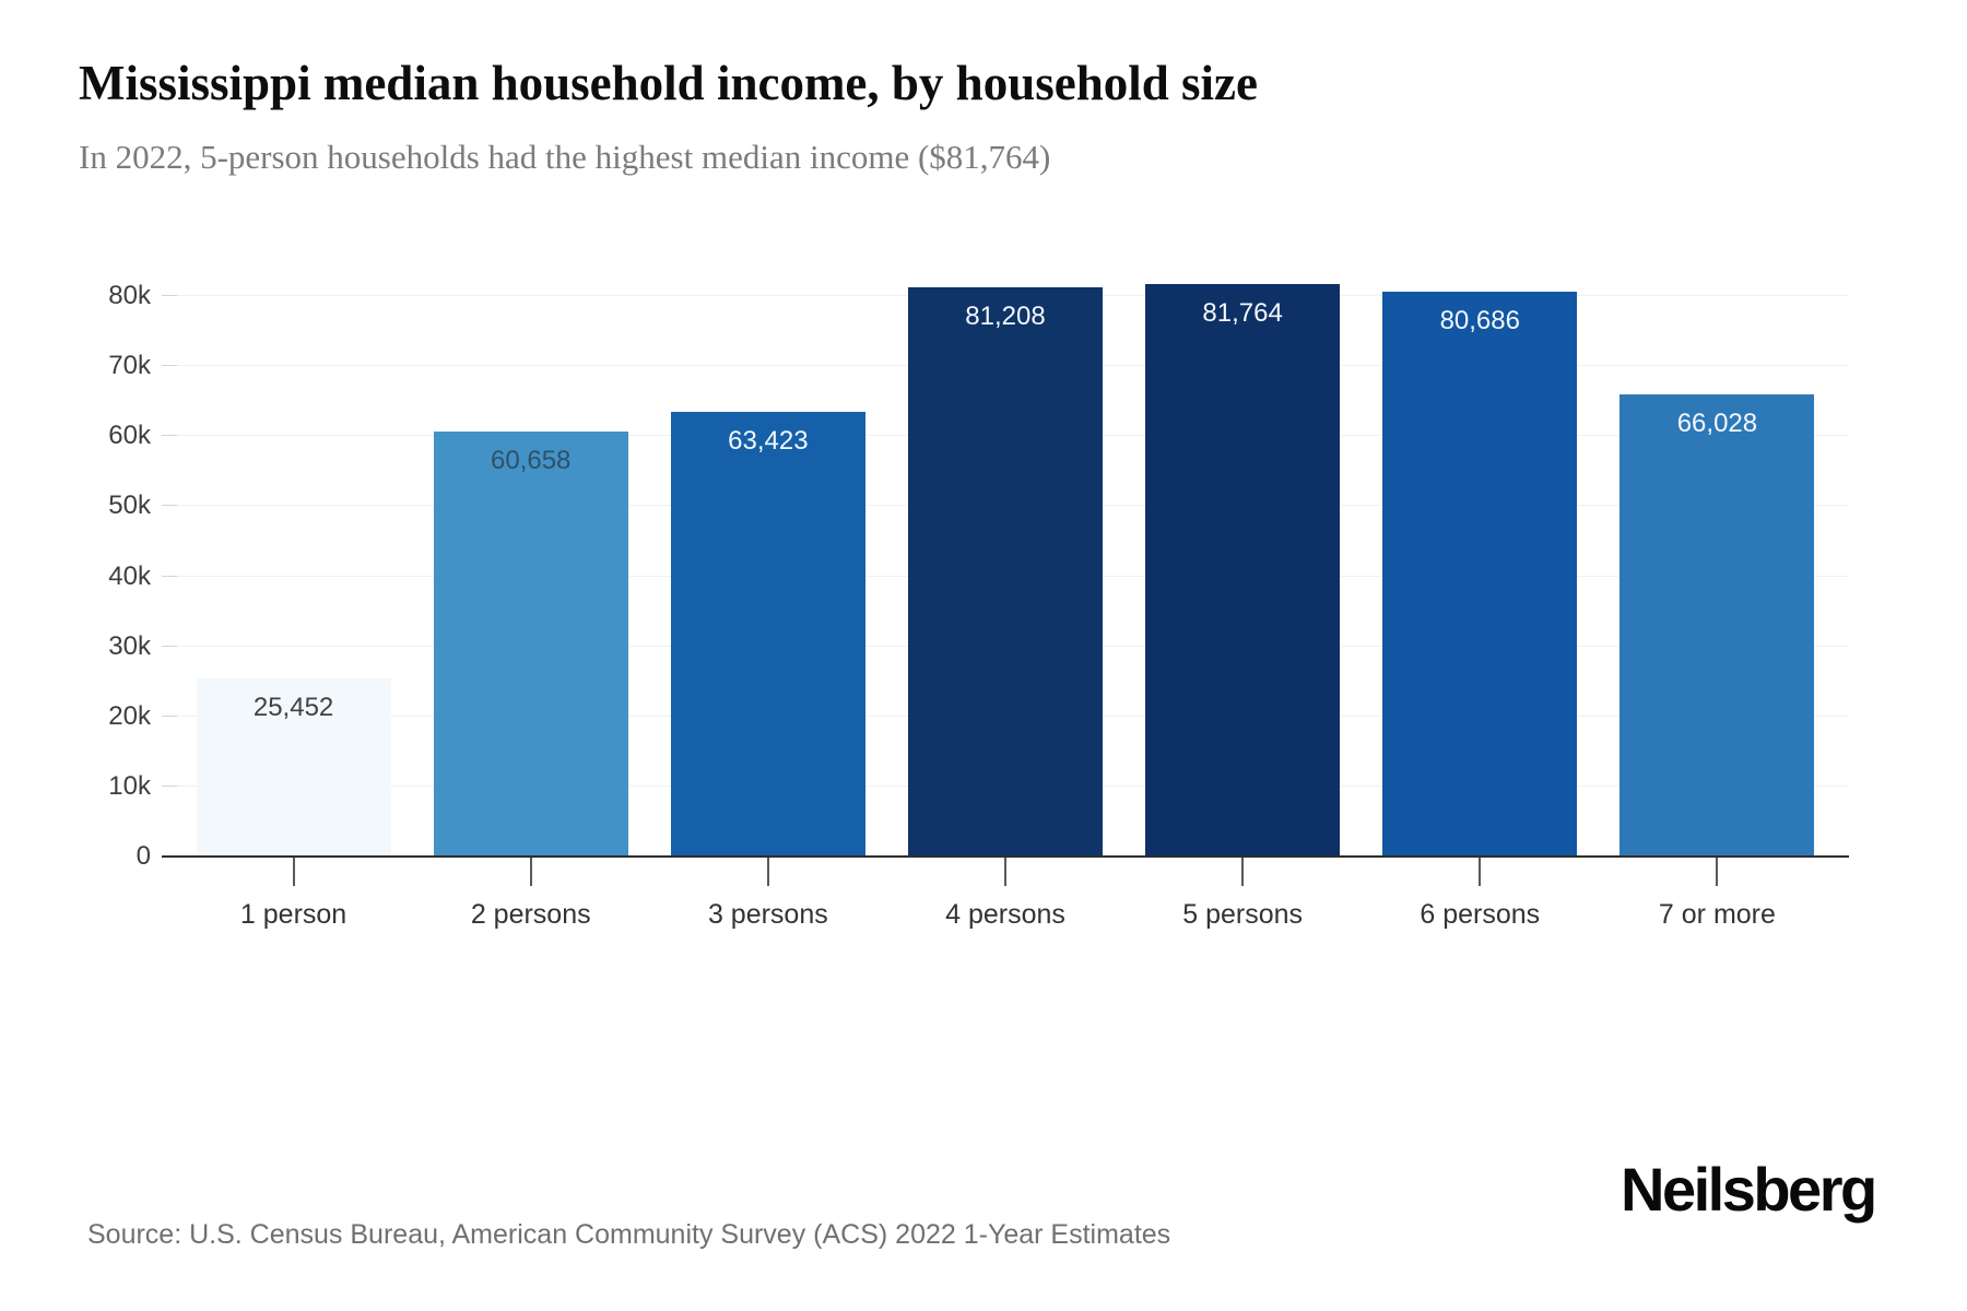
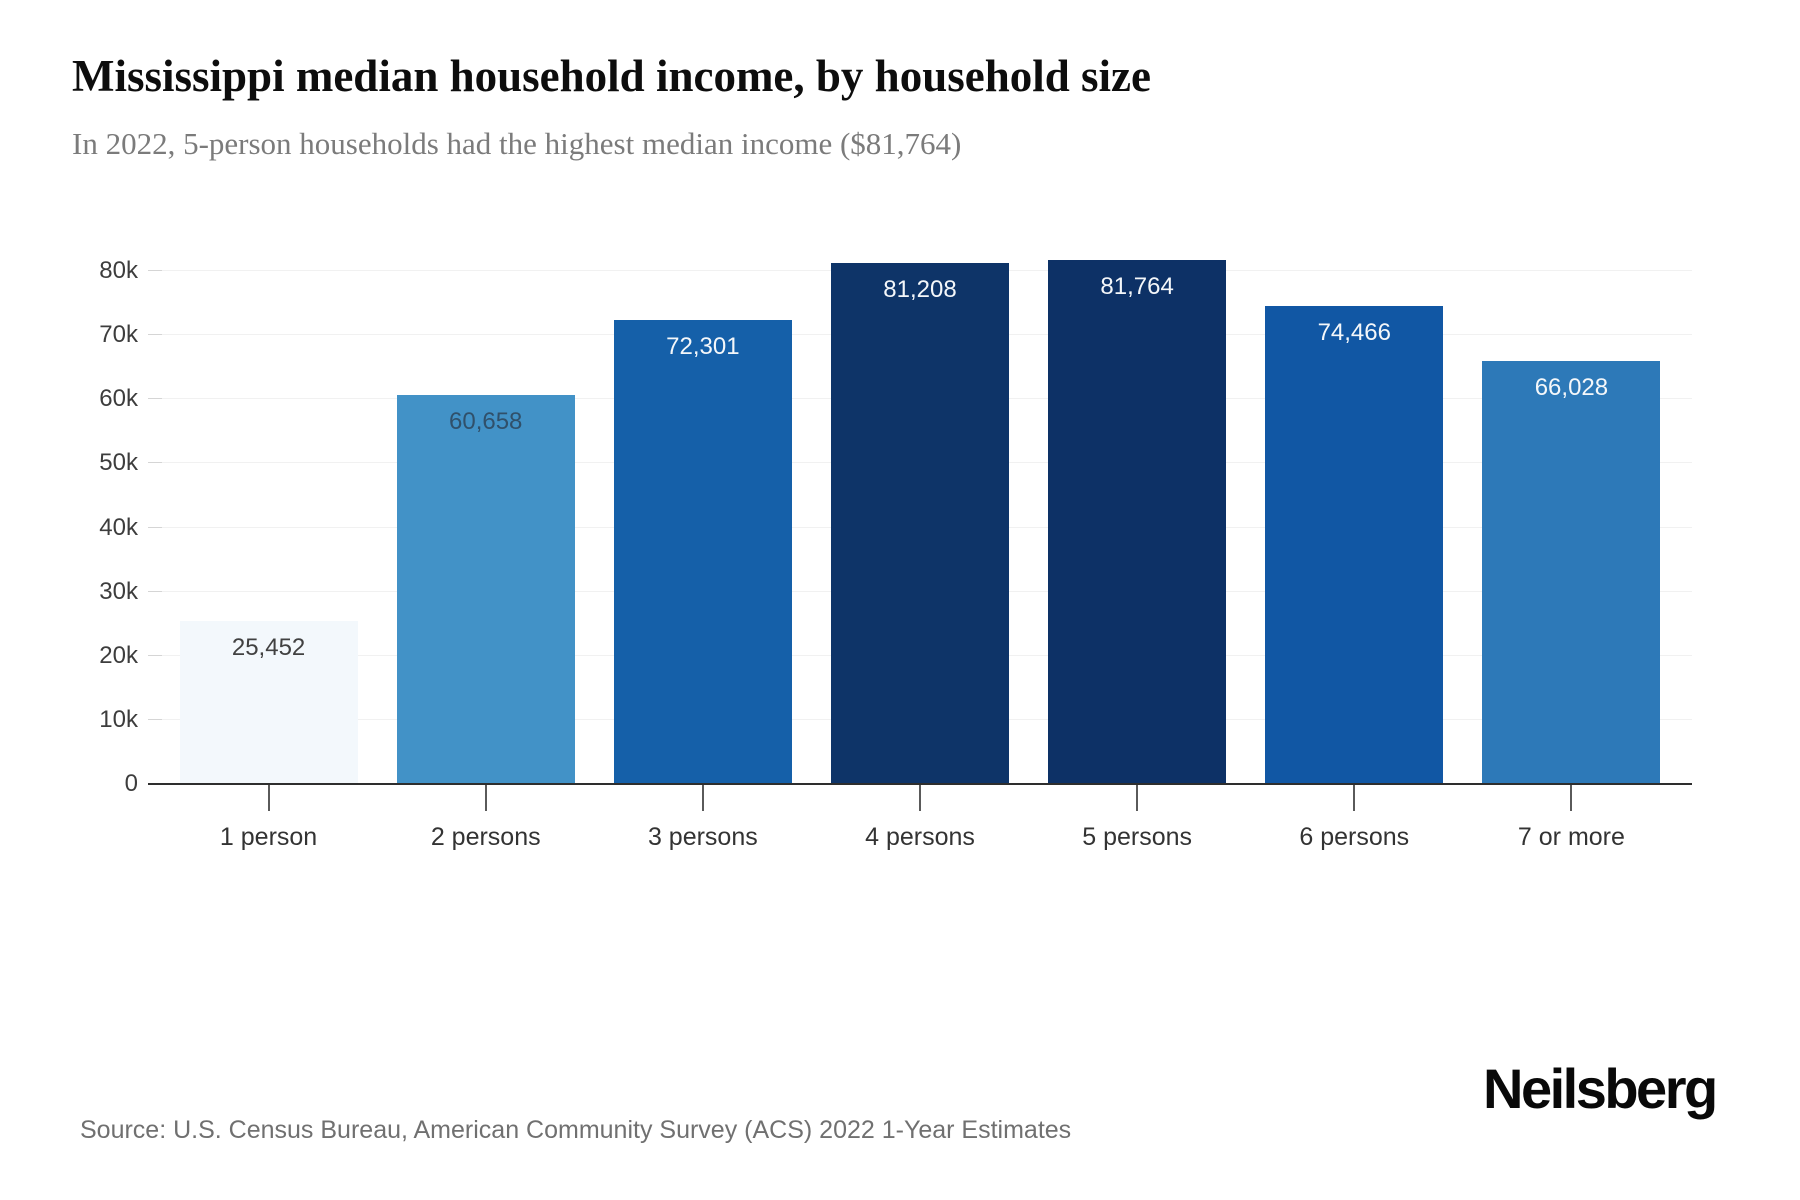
3 persons: 63,423 -> 72,301
6 persons: 80,686 -> 74,466
